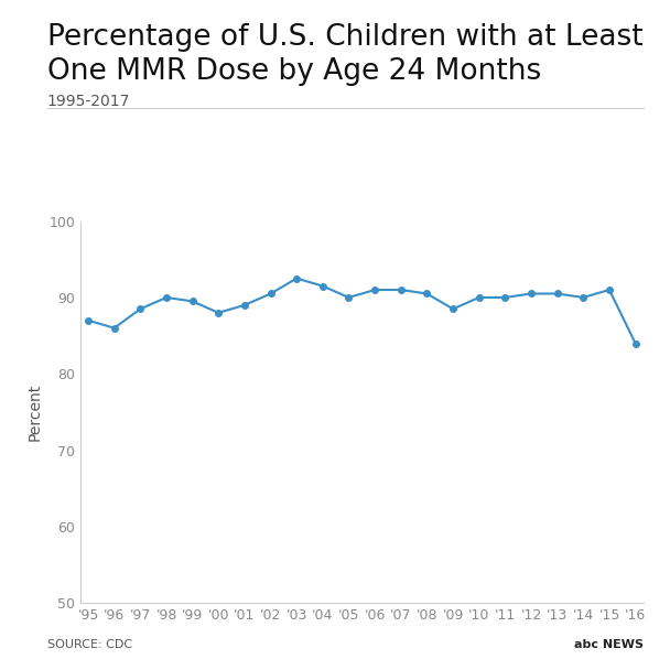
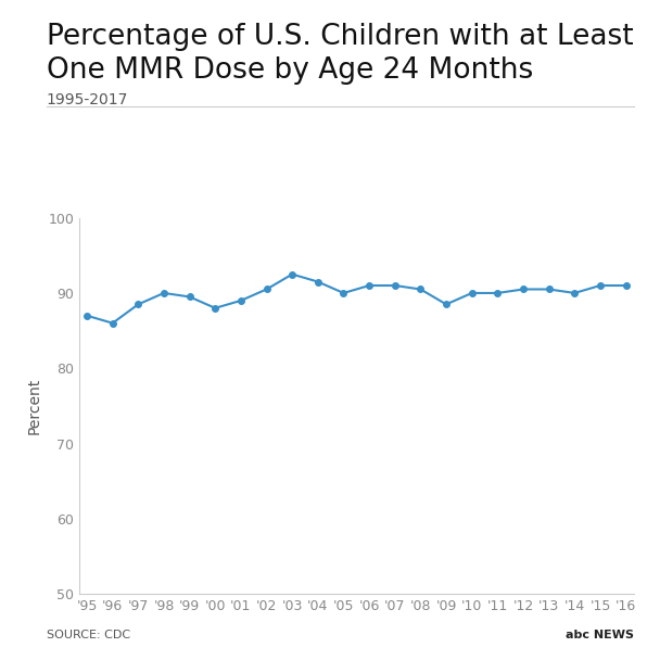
'16: 84.0 -> 91.0
